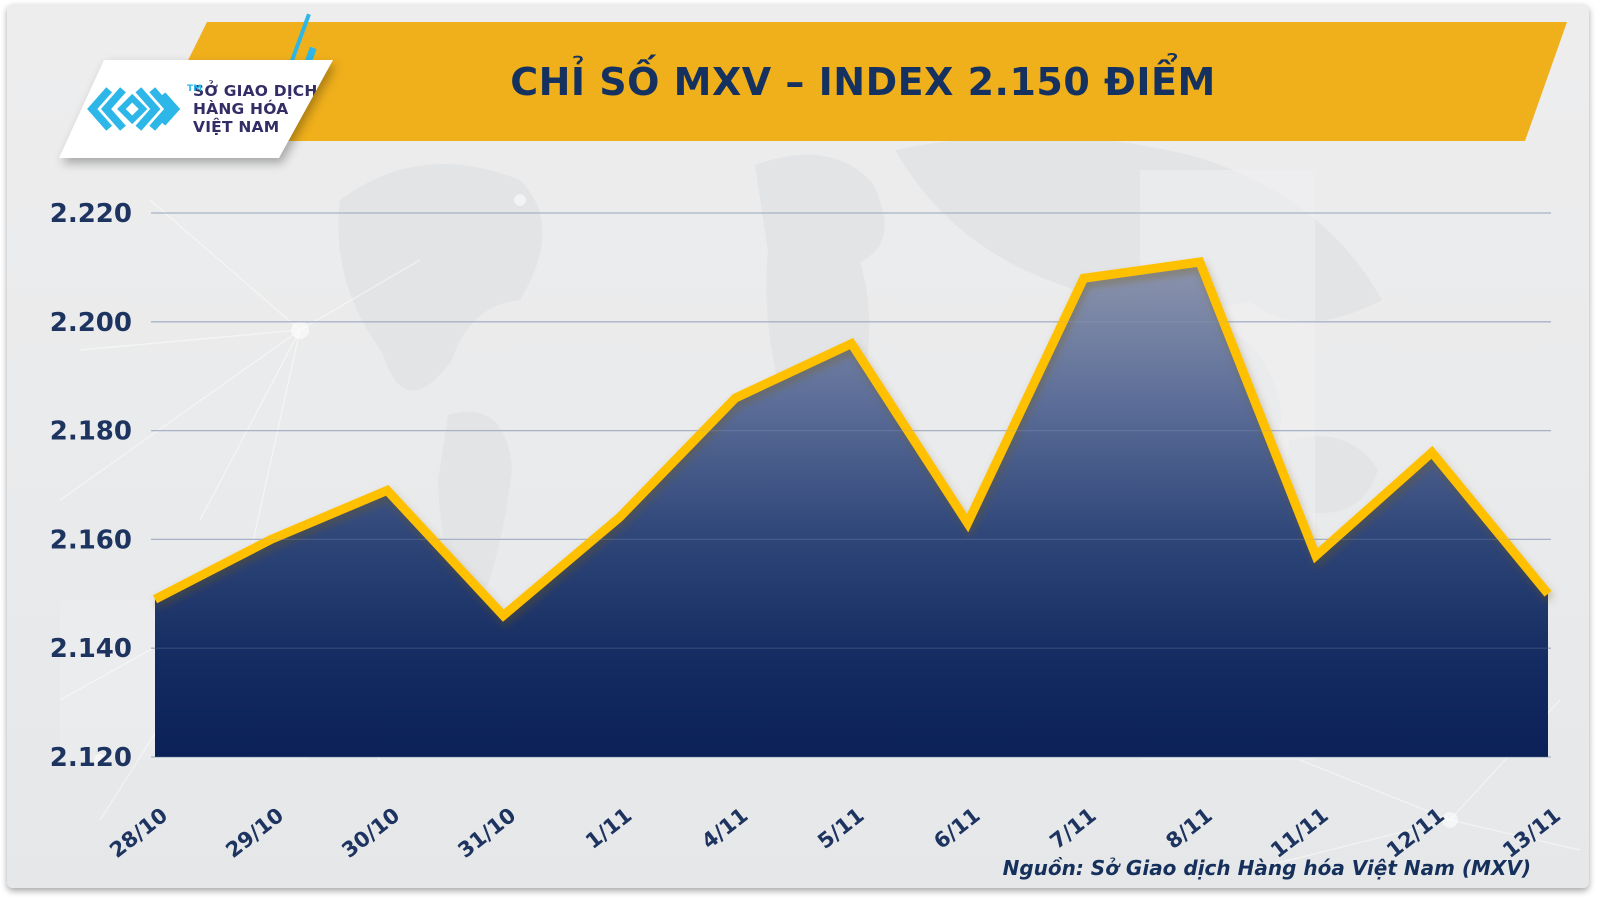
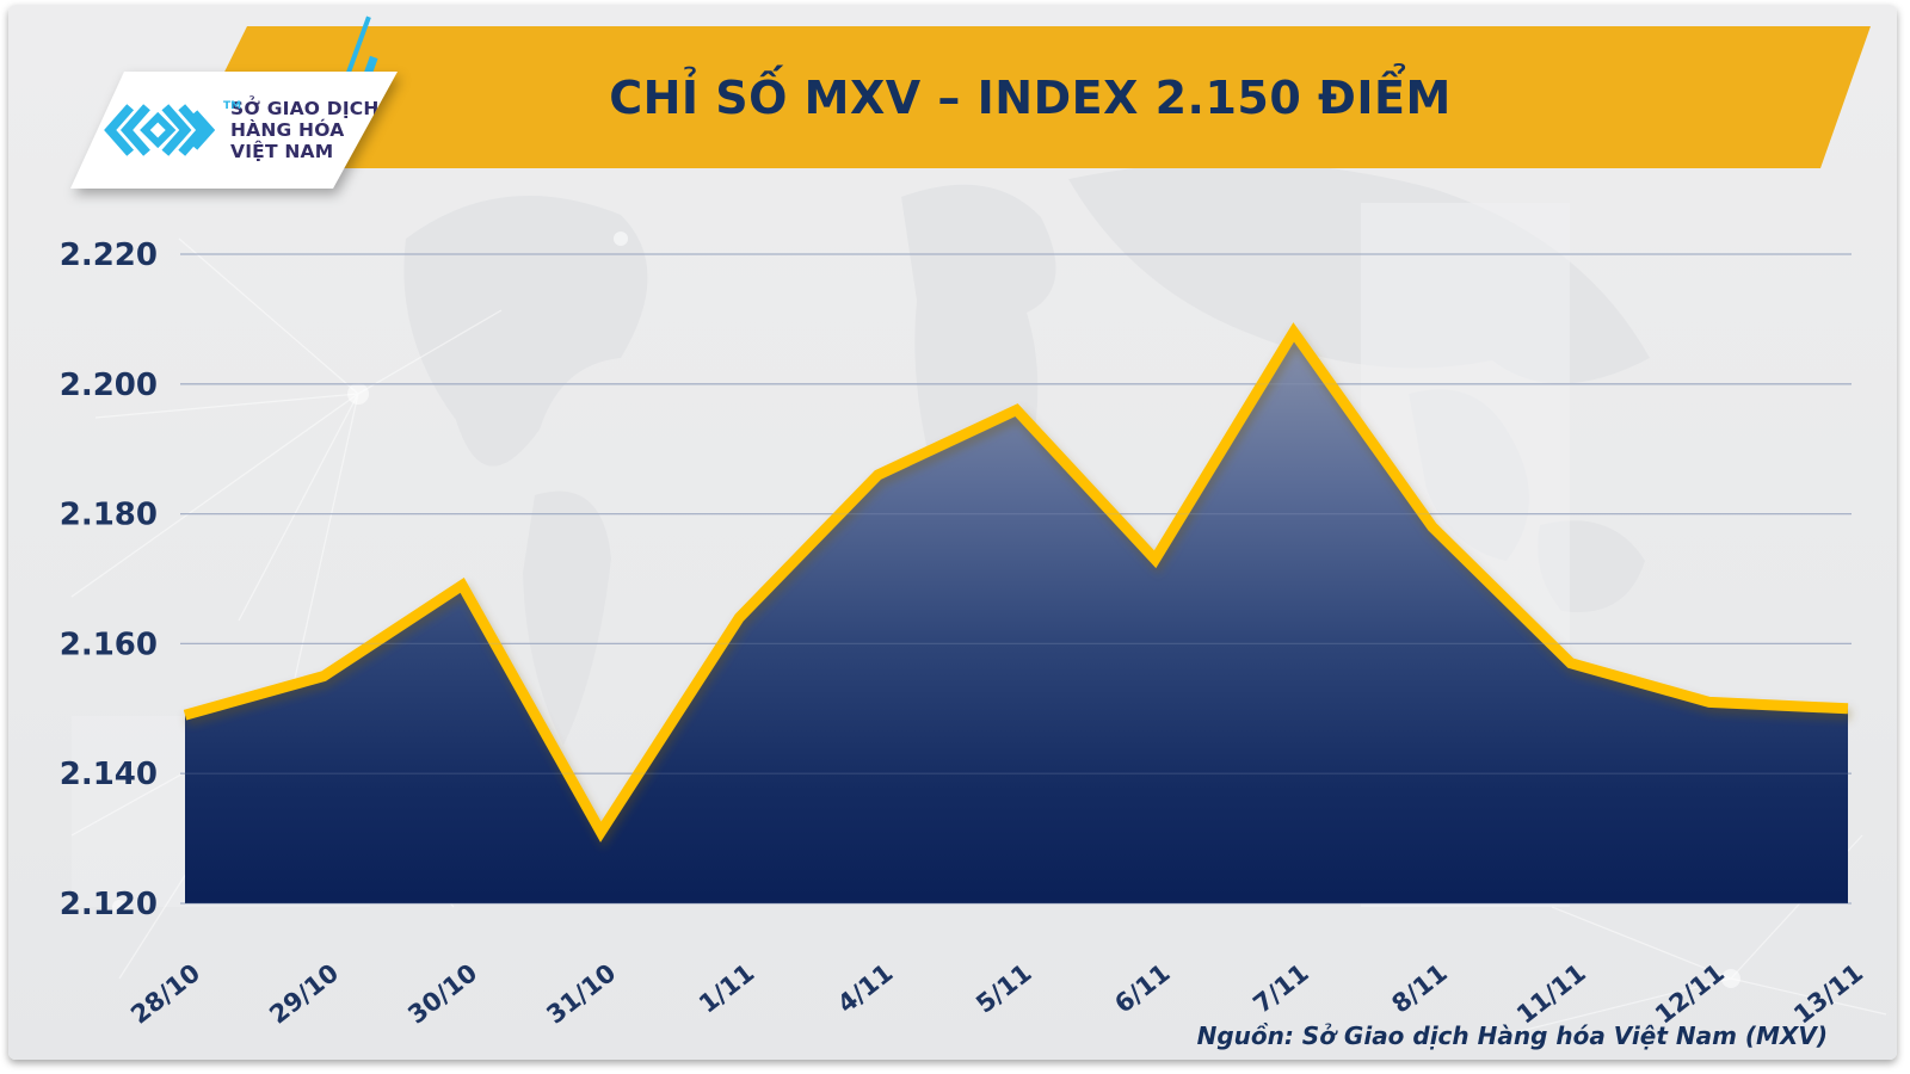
29/10: 2160 -> 2155
31/10: 2146 -> 2131
6/11: 2163 -> 2173
8/11: 2211 -> 2178
12/11: 2176 -> 2151
